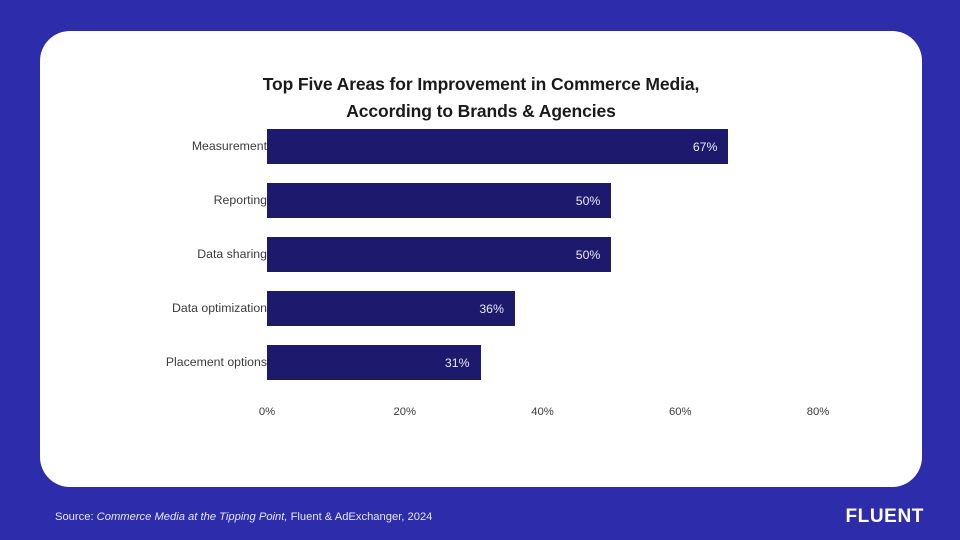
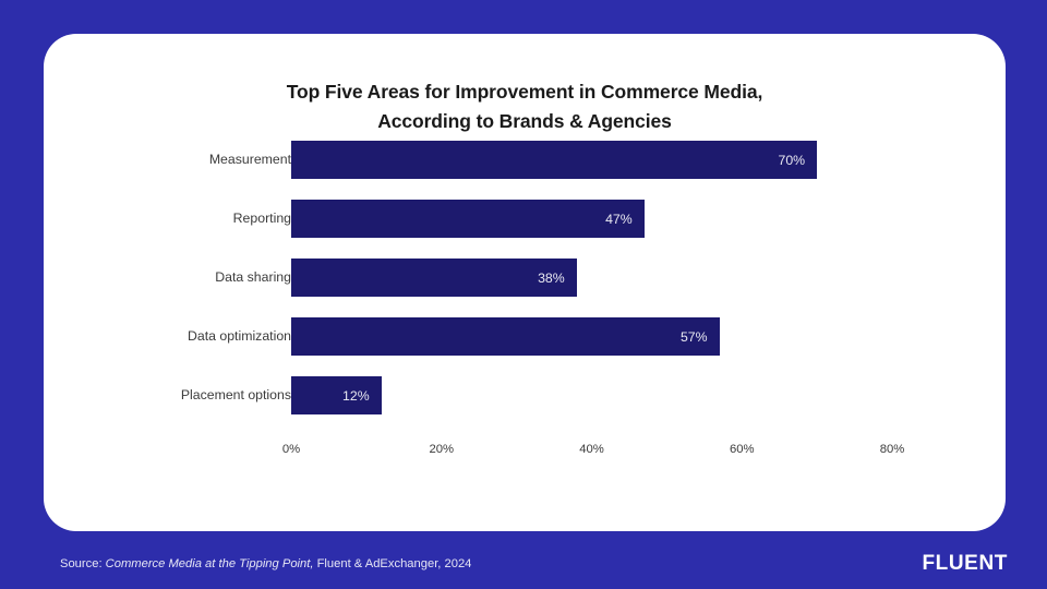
Measurement: 67% -> 70%
Reporting: 50% -> 47%
Data sharing: 50% -> 38%
Data optimization: 36% -> 57%
Placement options: 31% -> 12%
